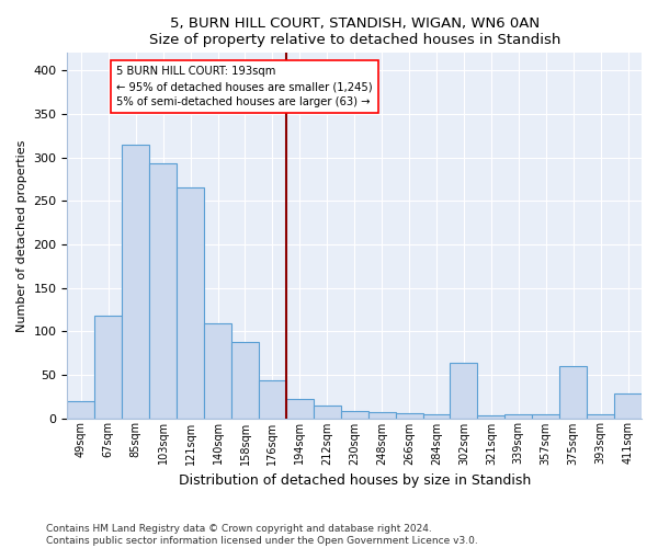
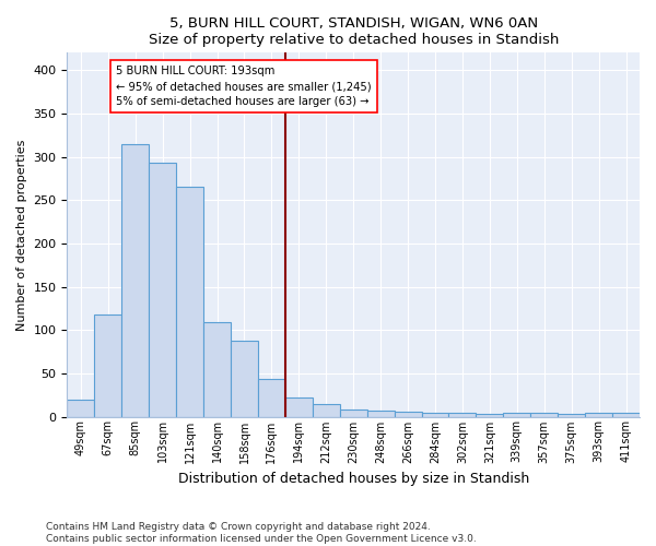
302sqm: 64 -> 4
375sqm: 60 -> 3
411sqm: 28 -> 4
